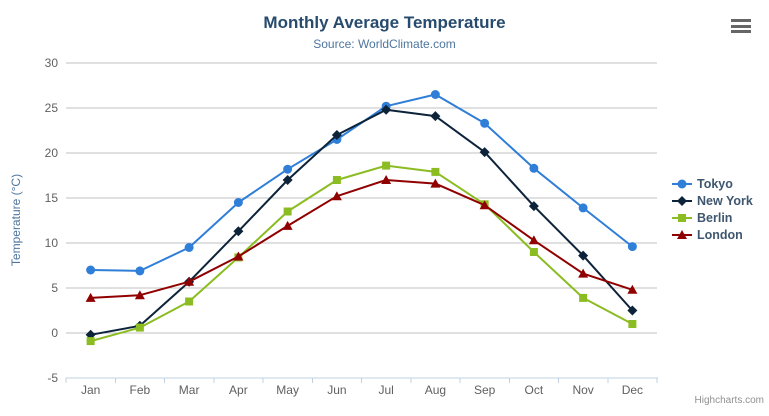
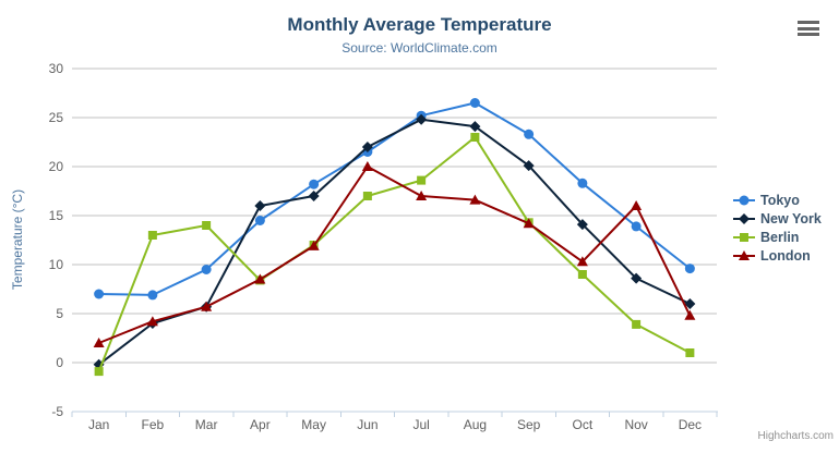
London/Jan: 4 -> 2
New York/Feb: 1 -> 4
Berlin/Feb: 1 -> 13
Berlin/Mar: 4 -> 14
New York/Apr: 11 -> 16
Berlin/May: 14 -> 12
London/Jun: 15 -> 20
Berlin/Aug: 18 -> 23
London/Nov: 7 -> 16
New York/Dec: 2 -> 6
